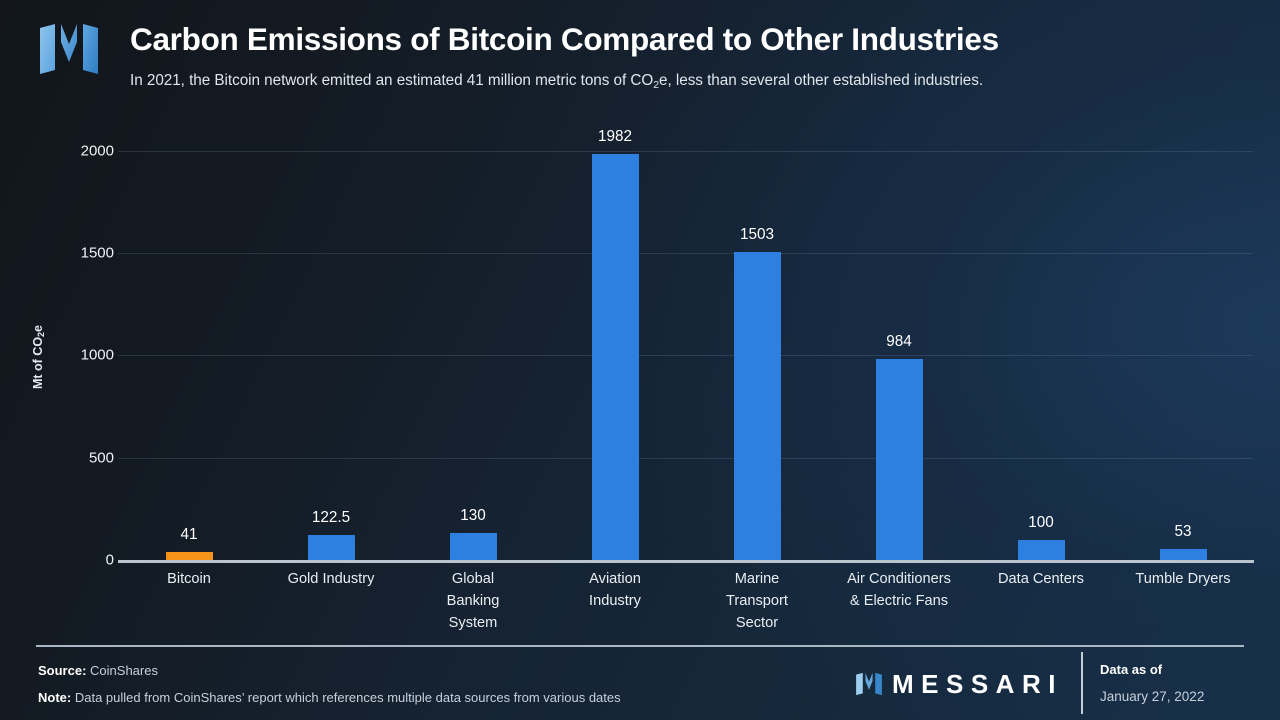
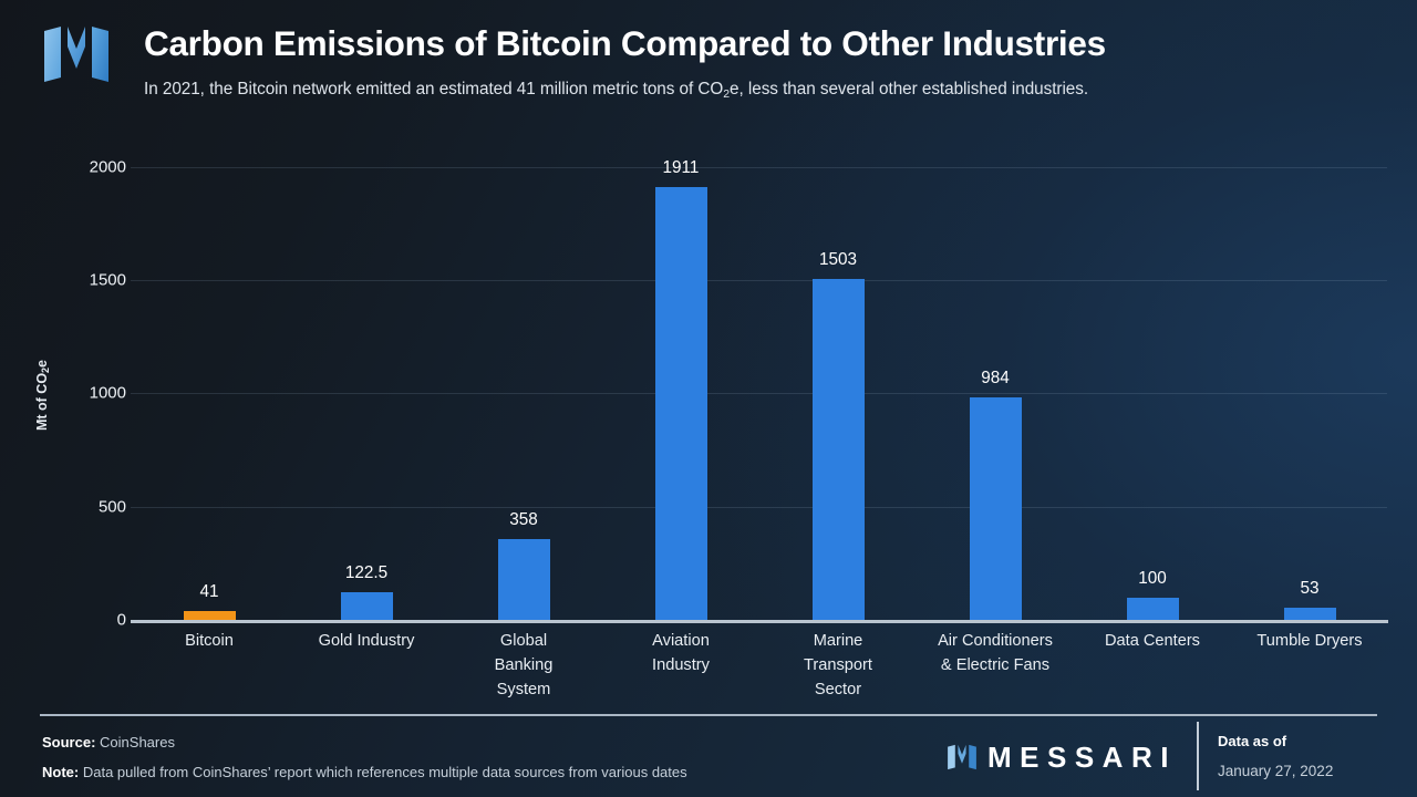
Global Banking System: 130 -> 358
Aviation Industry: 1982 -> 1911
